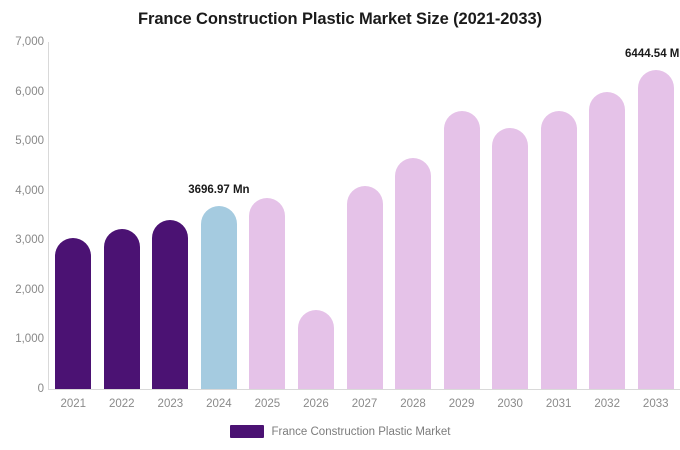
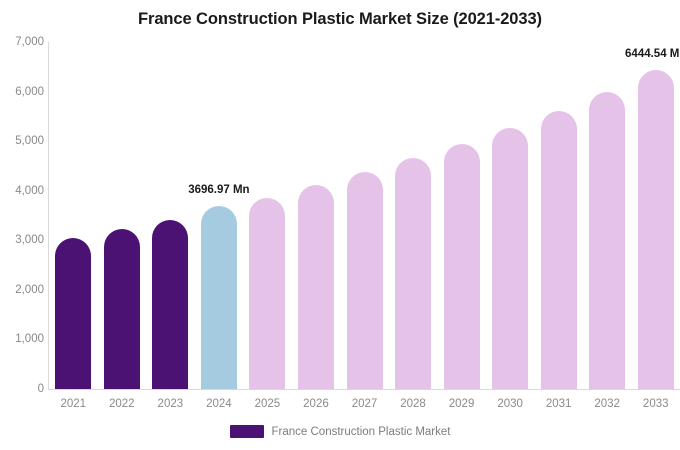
2026: 1600 -> 4100
2027: 4100 -> 4400
2029: 5600 -> 5000
